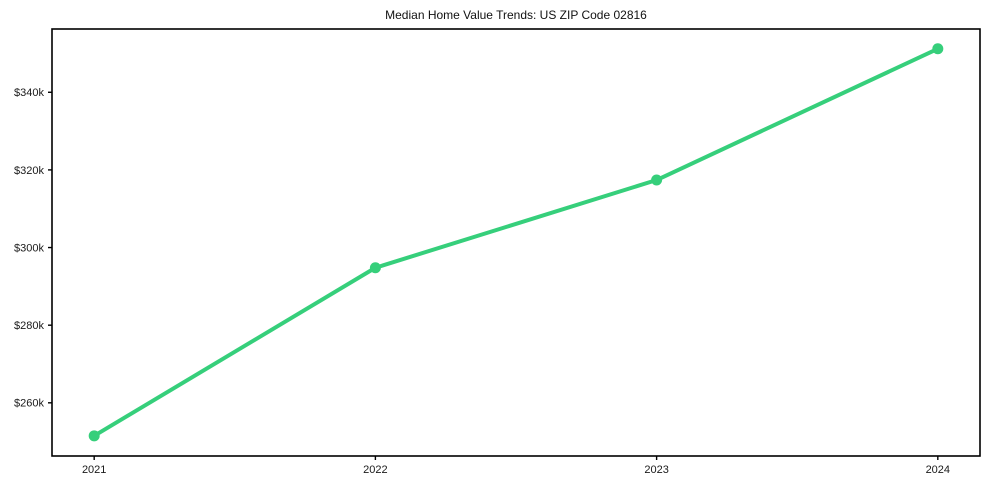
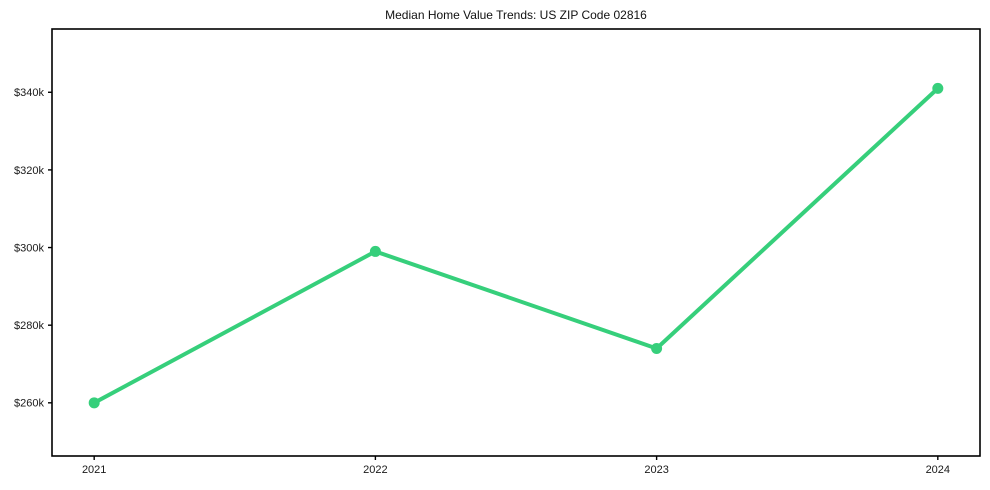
2021: $252k -> $260k
2022: $295k -> $299k
2023: $317k -> $274k
2024: $351k -> $341k
